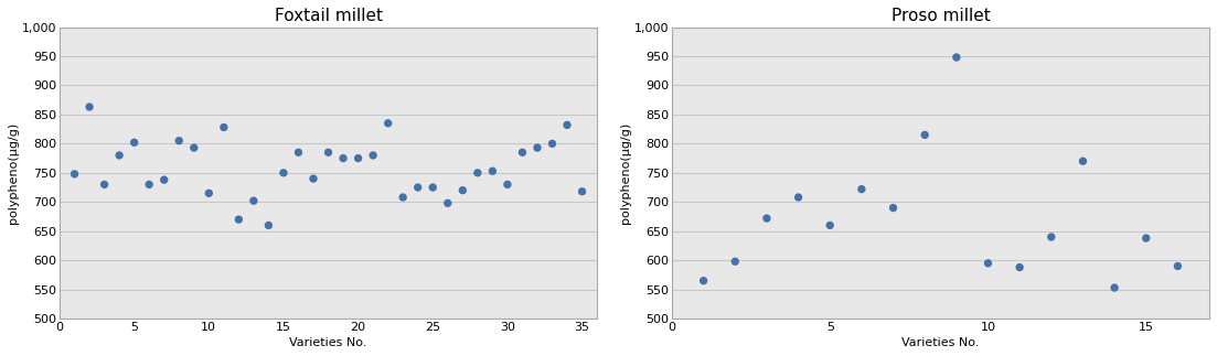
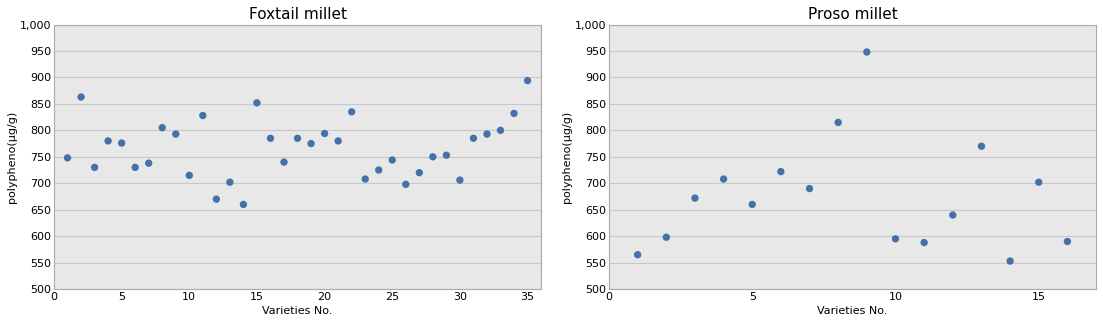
Foxtail millet/5: 802 -> 776
Foxtail millet/15: 750 -> 852
Foxtail millet/20: 775 -> 794
Foxtail millet/25: 725 -> 744
Foxtail millet/30: 730 -> 706
Foxtail millet/35: 718 -> 894
Proso millet/15: 638 -> 702
